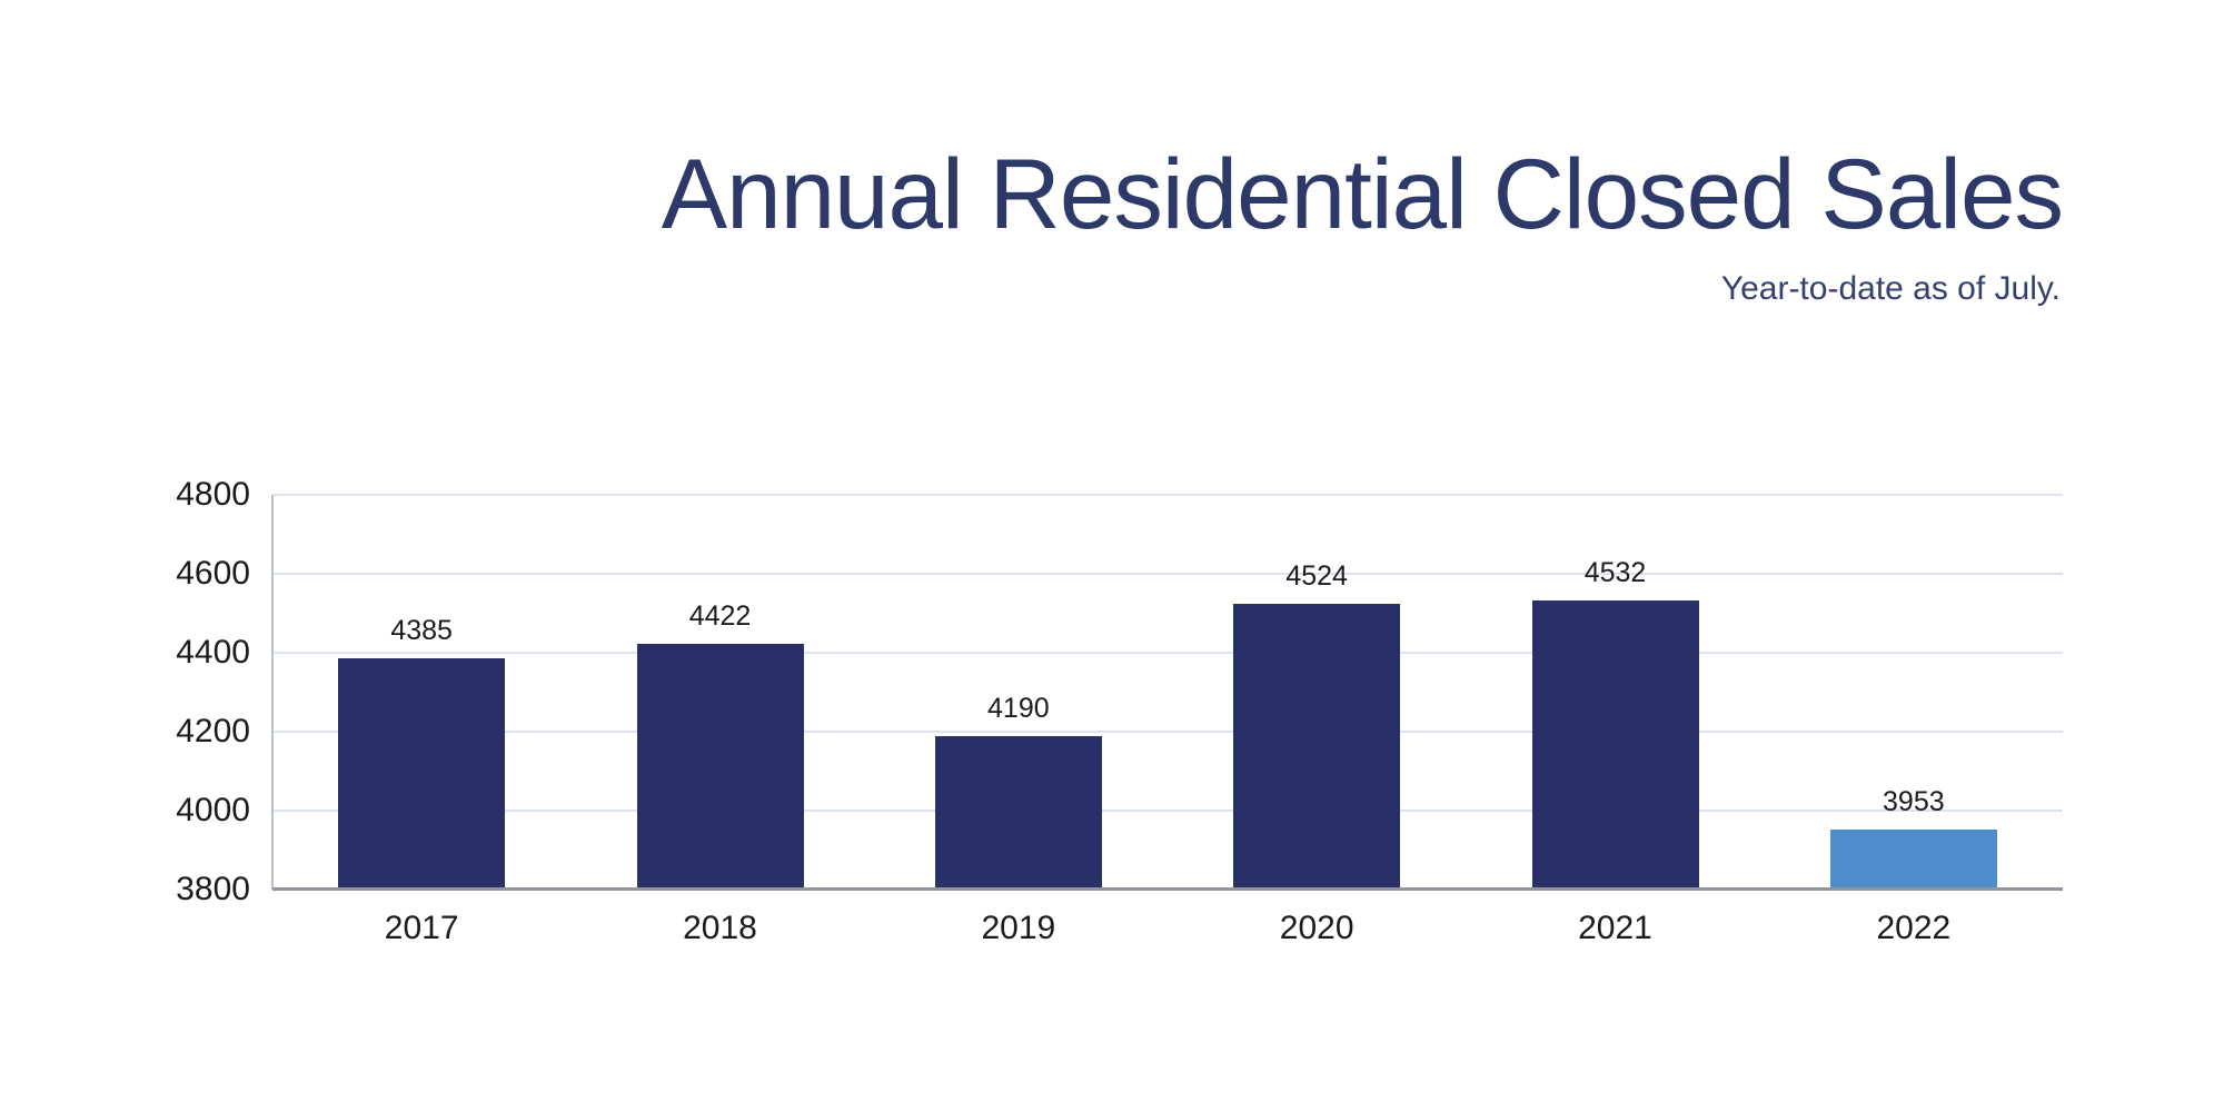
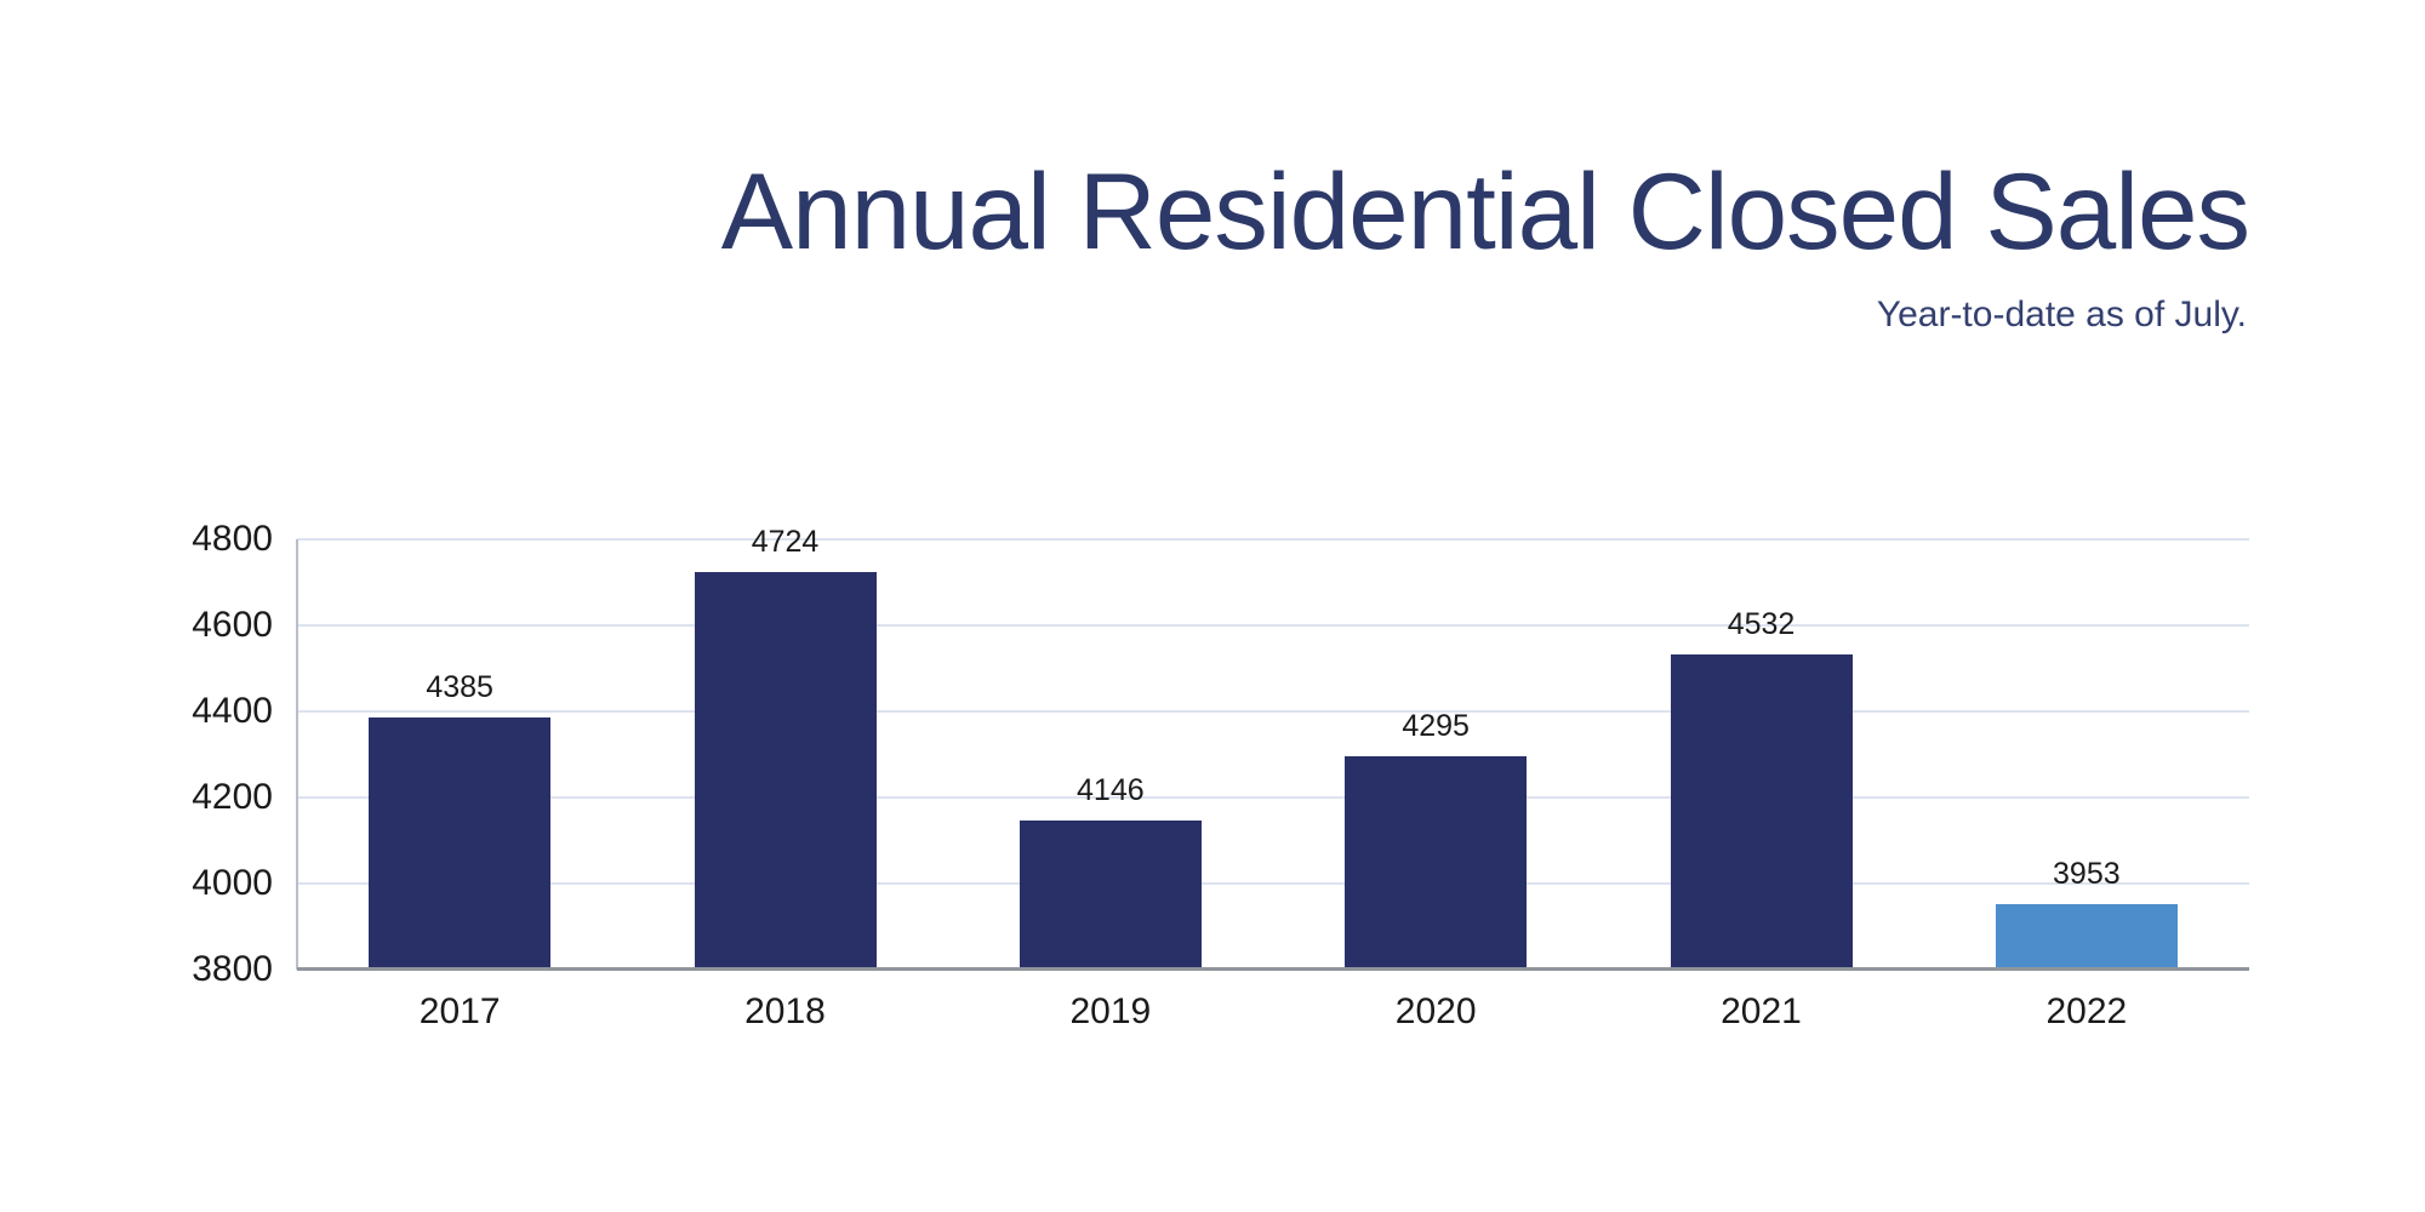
2018: 4422 -> 4724
2019: 4190 -> 4146
2020: 4524 -> 4295
